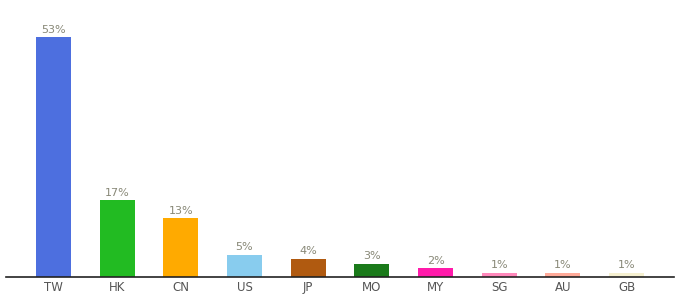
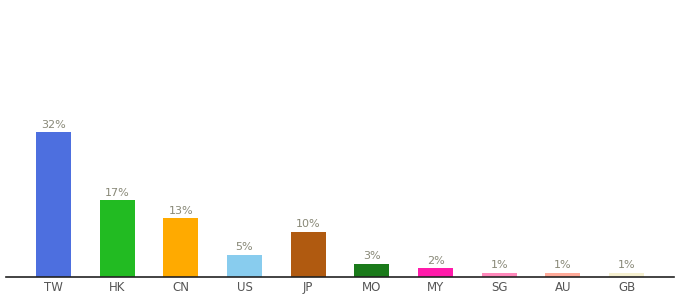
TW: 53% -> 32%
JP: 4% -> 10%
